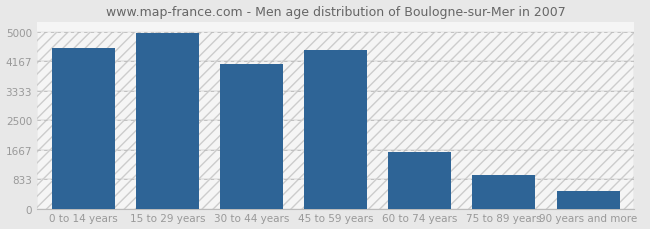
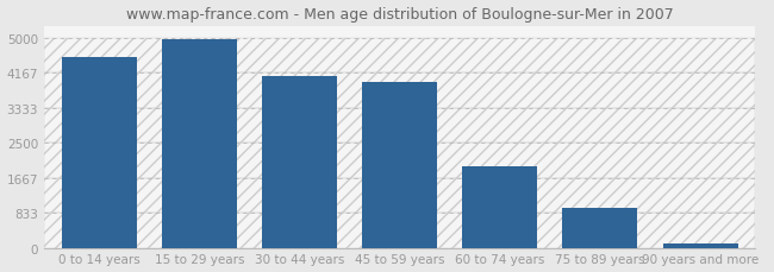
45 to 59 years: 4500 -> 3950
60 to 74 years: 1600 -> 1950
90 years and more: 500 -> 110
